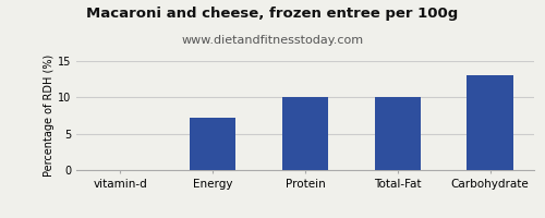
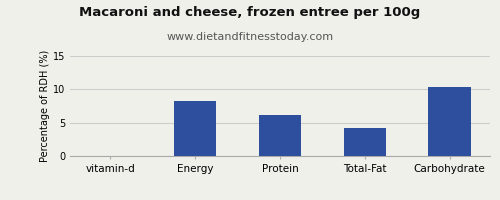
Energy: 7.2 -> 8.2
Protein: 10.0 -> 6.2
Total-Fat: 10.0 -> 4.2
Carbohydrate: 13.0 -> 10.4
